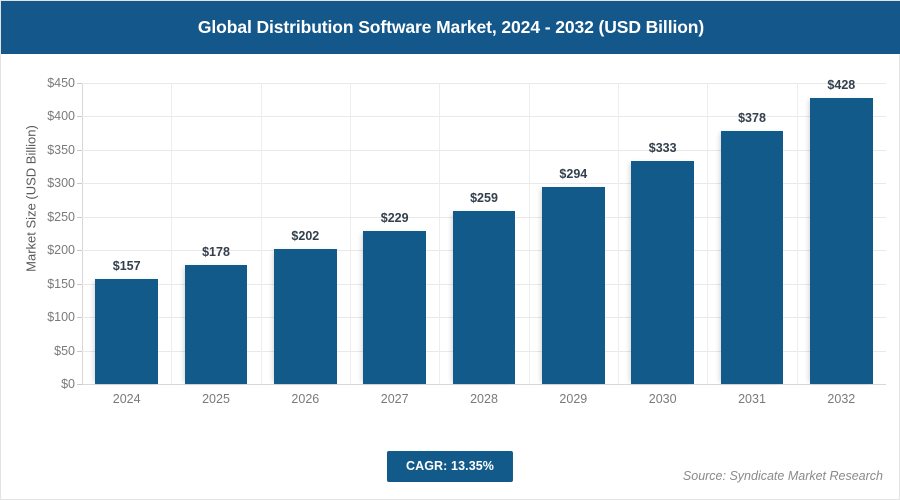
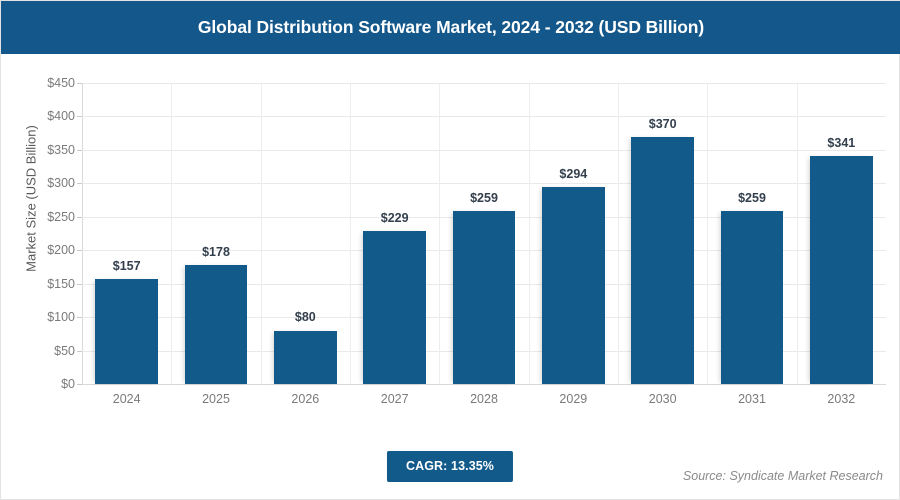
2026: $202 -> $80
2030: $333 -> $370
2031: $378 -> $259
2032: $428 -> $341
